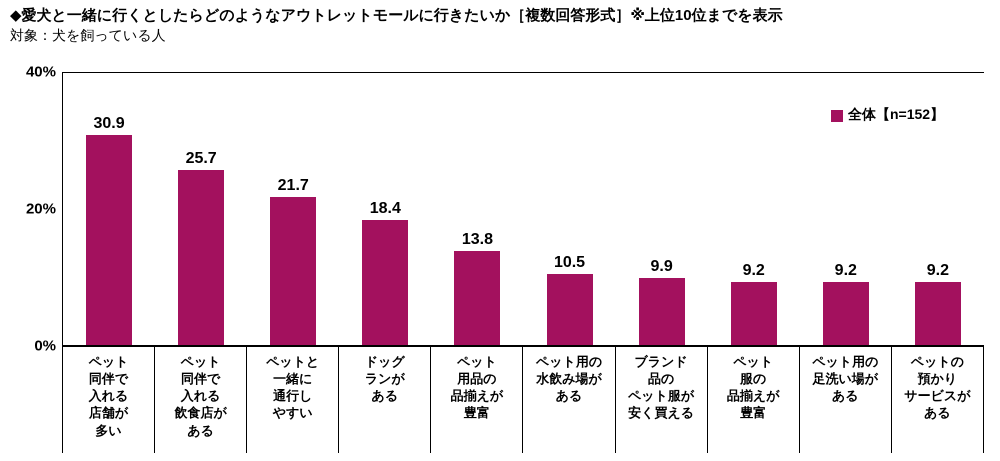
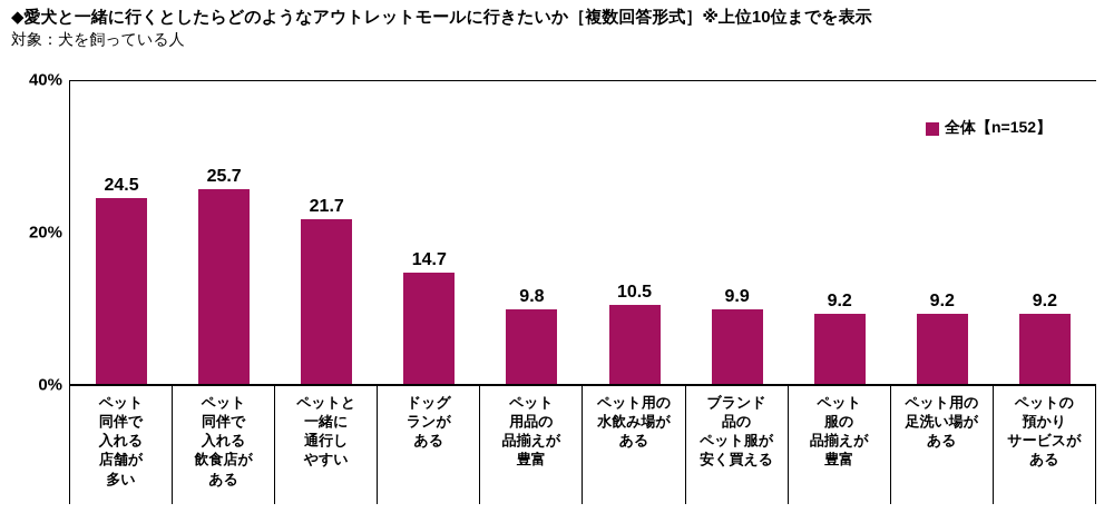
ペット同伴で入れる店舗が多い: 30.9 -> 24.5
ドッグランがある: 18.4 -> 14.7
ペット用品の品揃えが豊富: 13.8 -> 9.8
